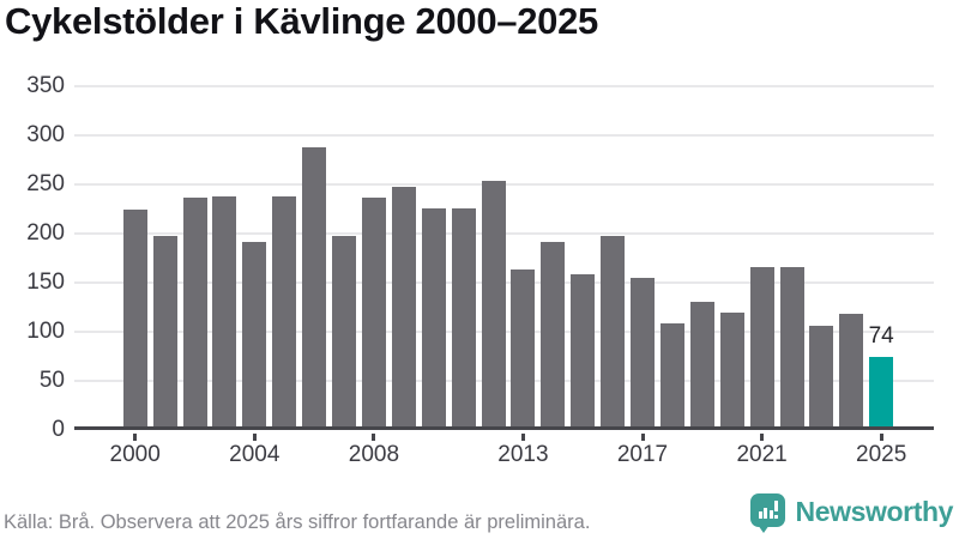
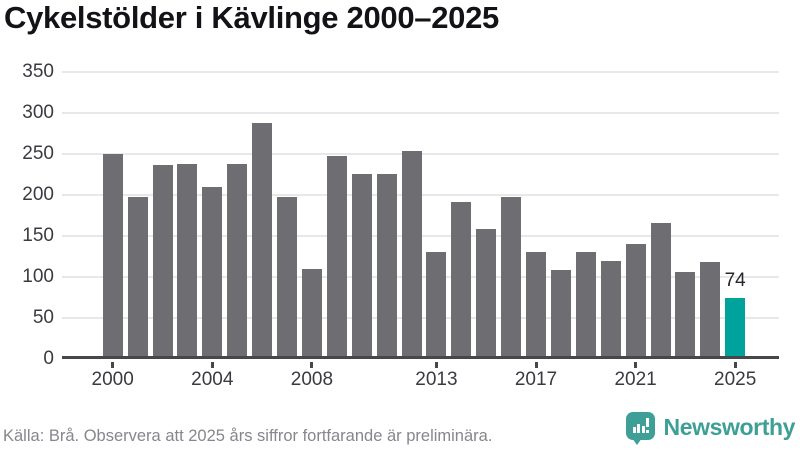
2000: 220 -> 250
2004: 190 -> 210
2008: 240 -> 110
2013: 160 -> 130
2017: 160 -> 130
2021: 170 -> 140
